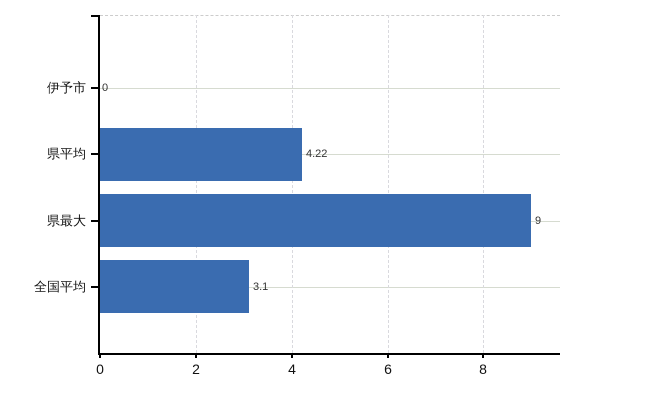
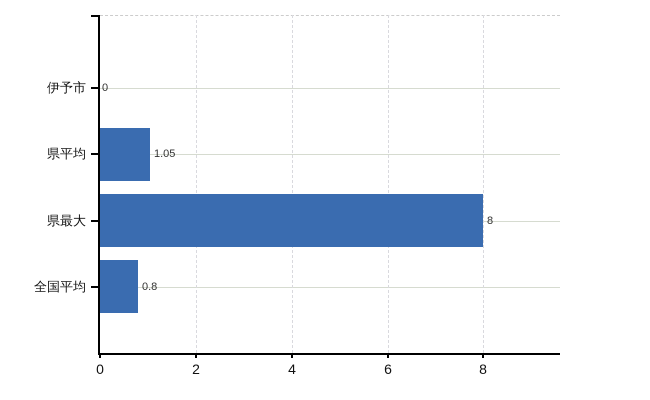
県平均: 4.22 -> 1.05
県最大: 9 -> 8
全国平均: 3.1 -> 0.8
